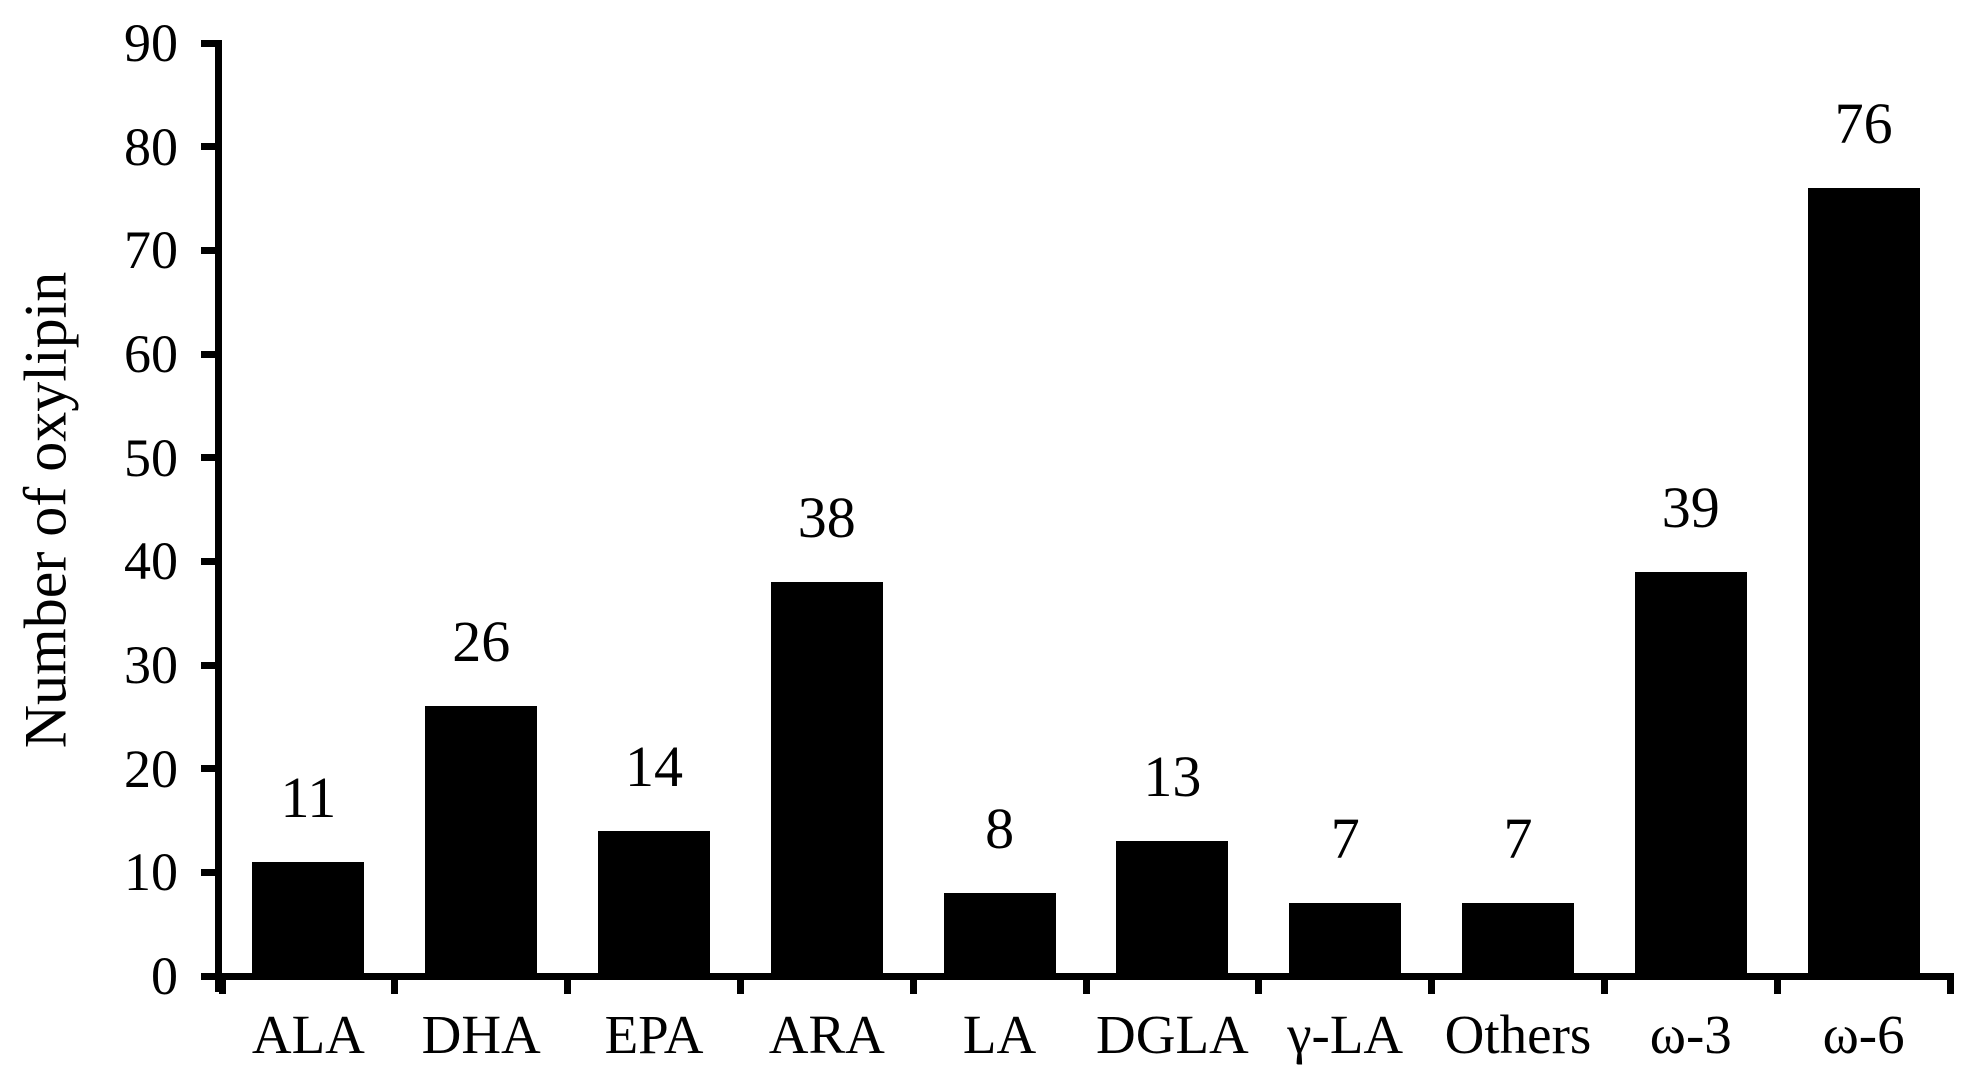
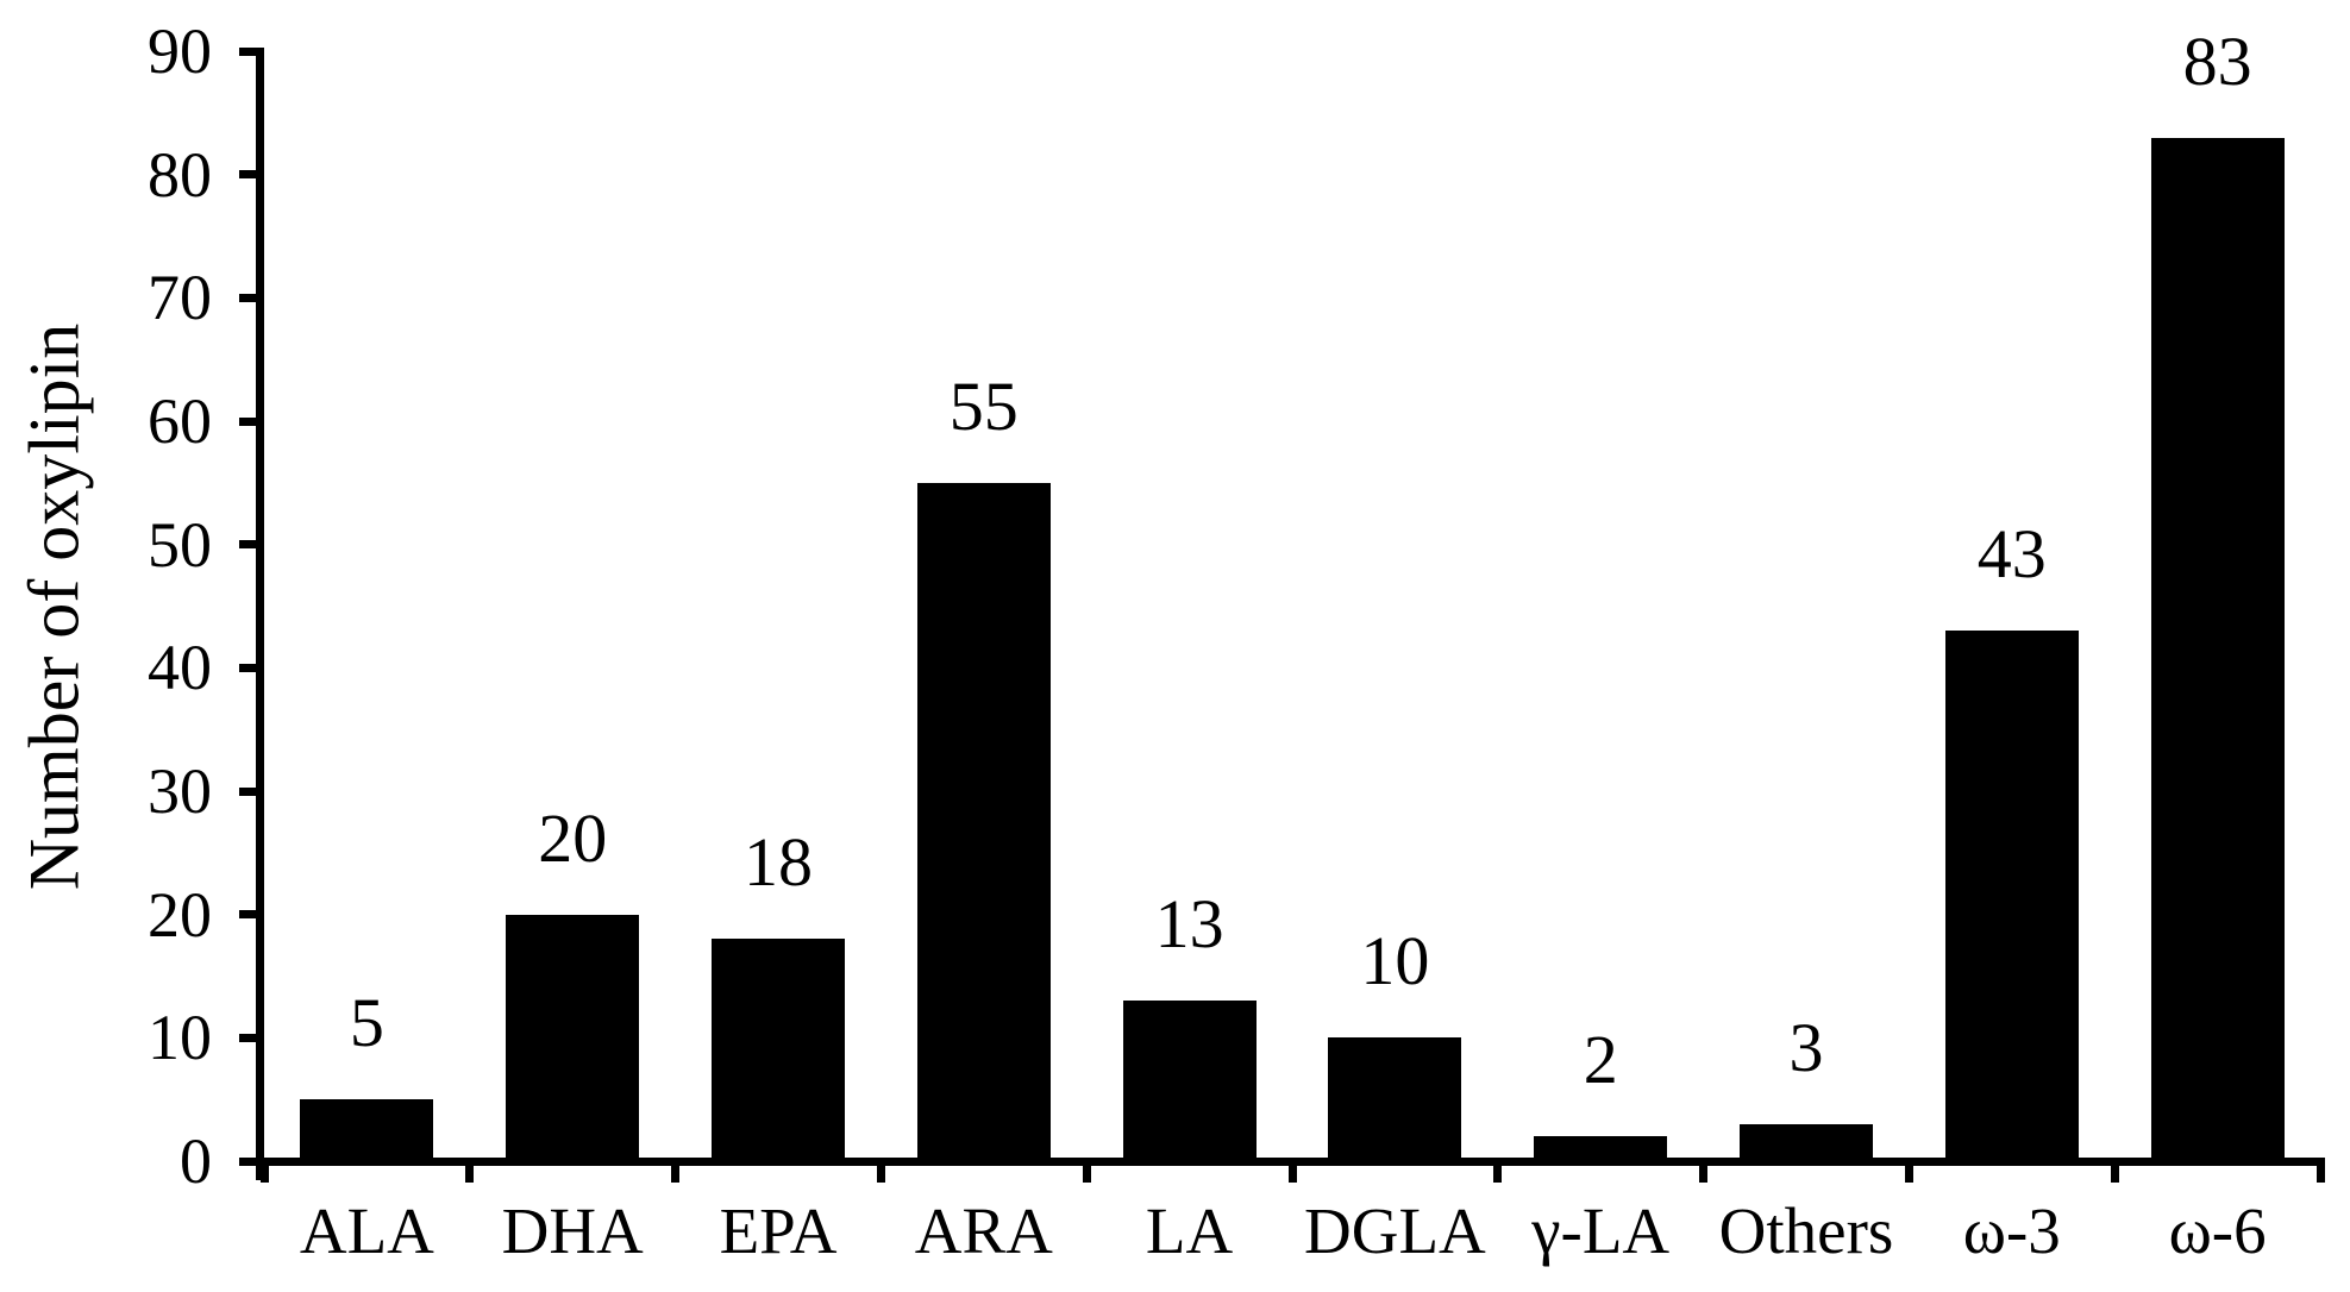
ALA: 11 -> 5
DHA: 26 -> 20
EPA: 14 -> 18
ARA: 38 -> 55
LA: 8 -> 13
DGLA: 13 -> 10
γ-LA: 7 -> 2
Others: 7 -> 3
ω-3: 39 -> 43
ω-6: 76 -> 83
